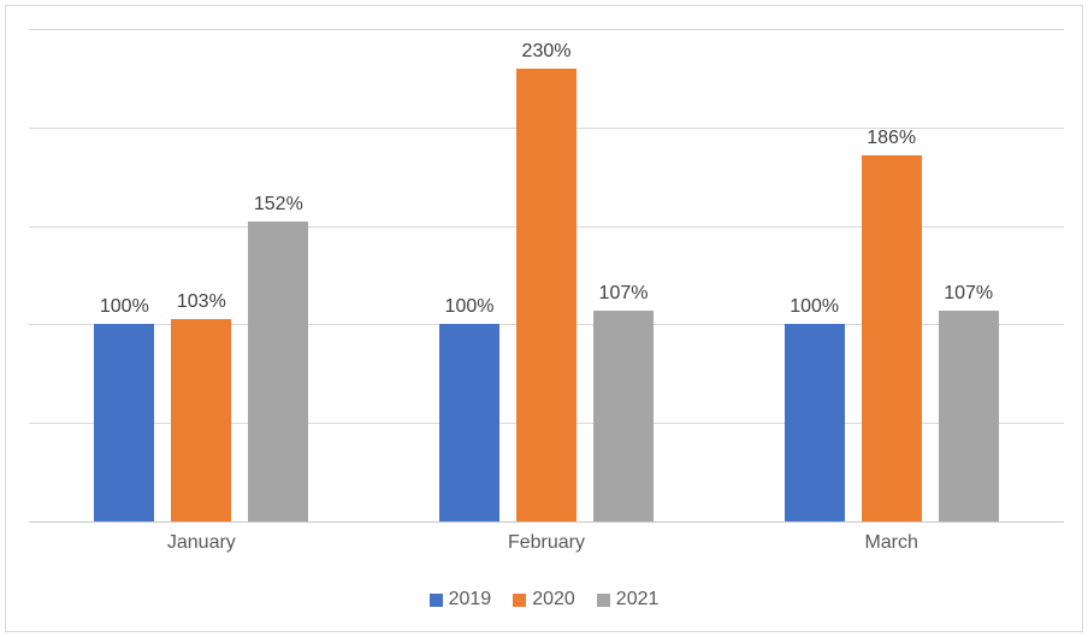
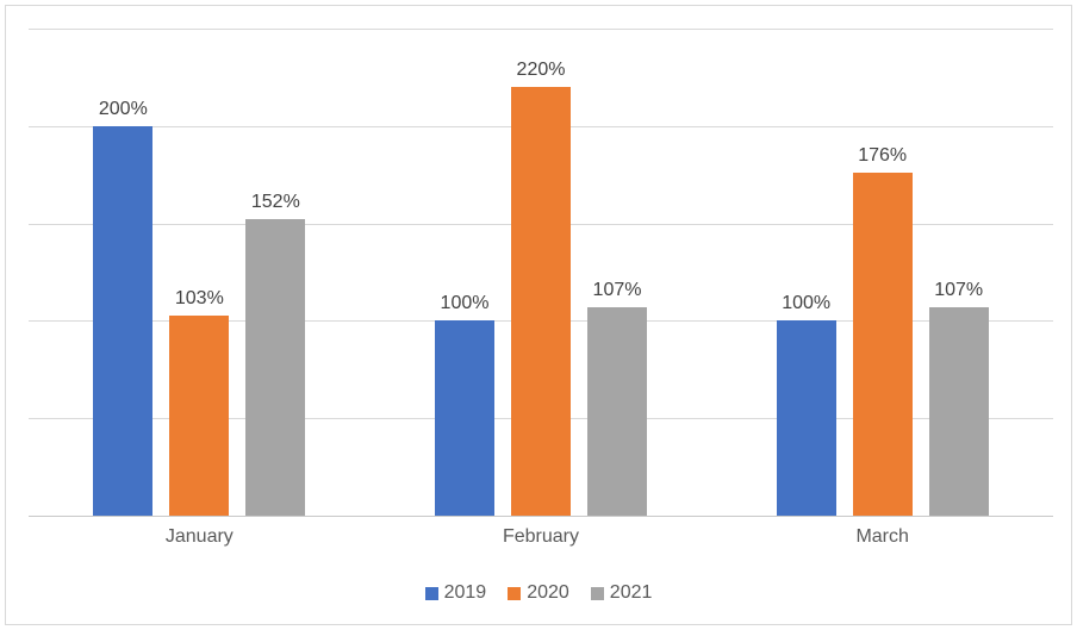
2019/January: 100% -> 200%
2020/February: 230% -> 220%
2020/March: 186% -> 176%
